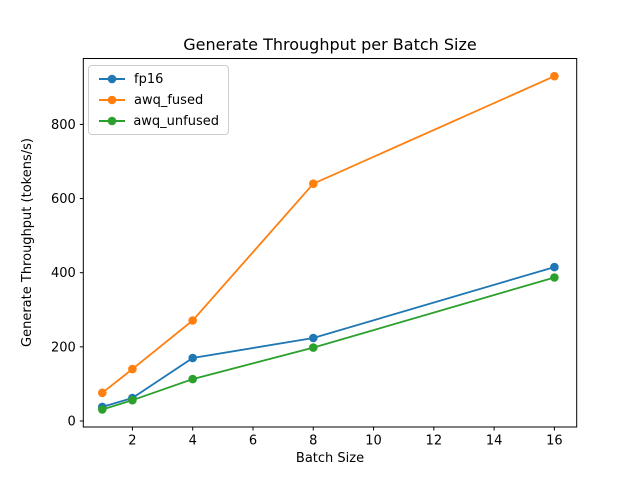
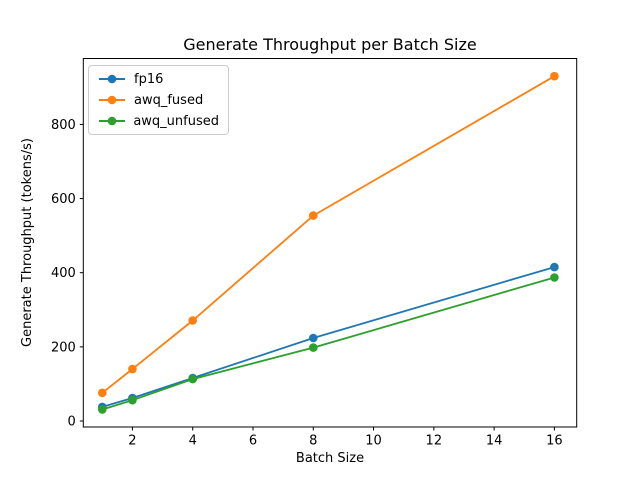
fp16/4: 170 -> 120
awq_fused/8: 640 -> 550
